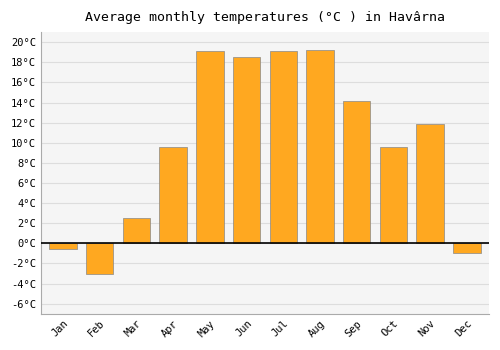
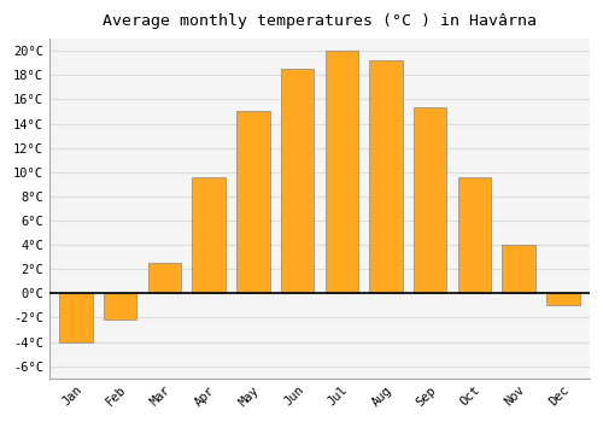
Jan: -0.6°C -> -4.0°C
Feb: -3.1°C -> -2.2°C
May: 19.1°C -> 15.1°C
Jul: 19.1°C -> 20.0°C
Sep: 14.2°C -> 15.4°C
Nov: 11.9°C -> 4.0°C
